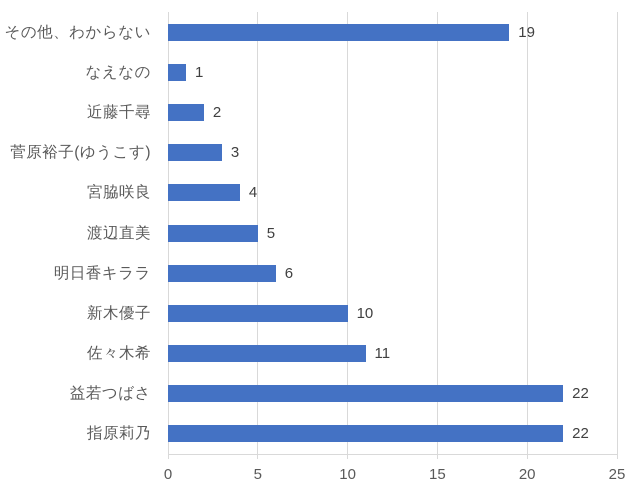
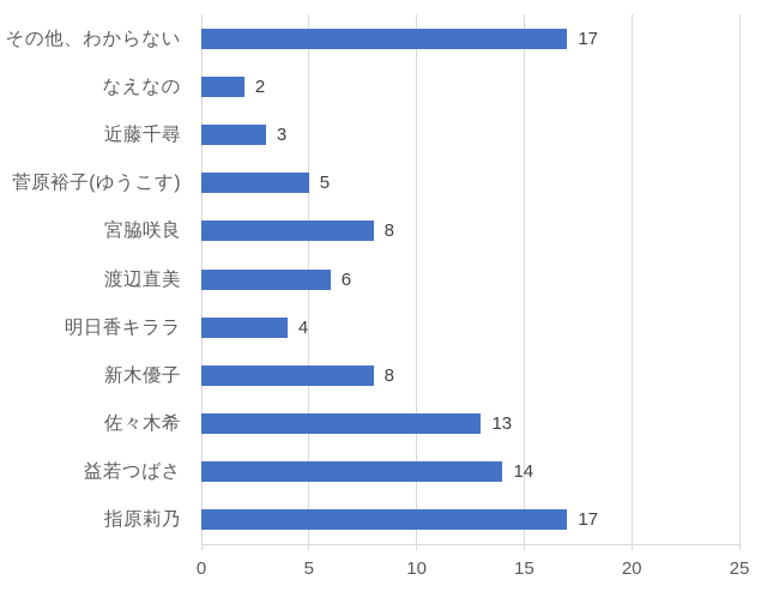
その他、わからない: 19 -> 17
なえなの: 1 -> 2
近藤千尋: 2 -> 3
菅原裕子(ゆうこす): 3 -> 5
宮脇咲良: 4 -> 8
渡辺直美: 5 -> 6
明日香キララ: 6 -> 4
新木優子: 10 -> 8
佐々木希: 11 -> 13
益若つばさ: 22 -> 14
指原莉乃: 22 -> 17
